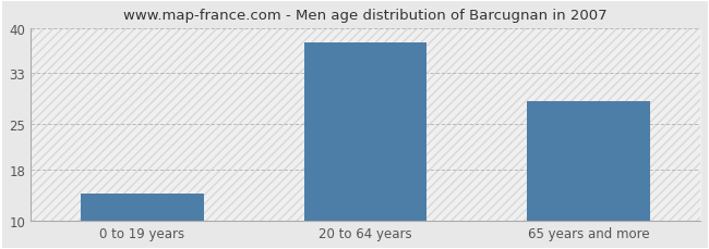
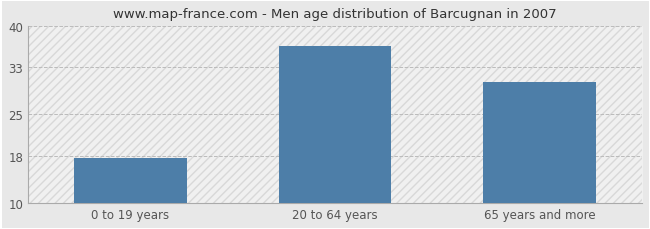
0 to 19 years: 14.2 -> 17.6
20 to 64 years: 37.8 -> 36.5
65 years and more: 28.6 -> 30.5
